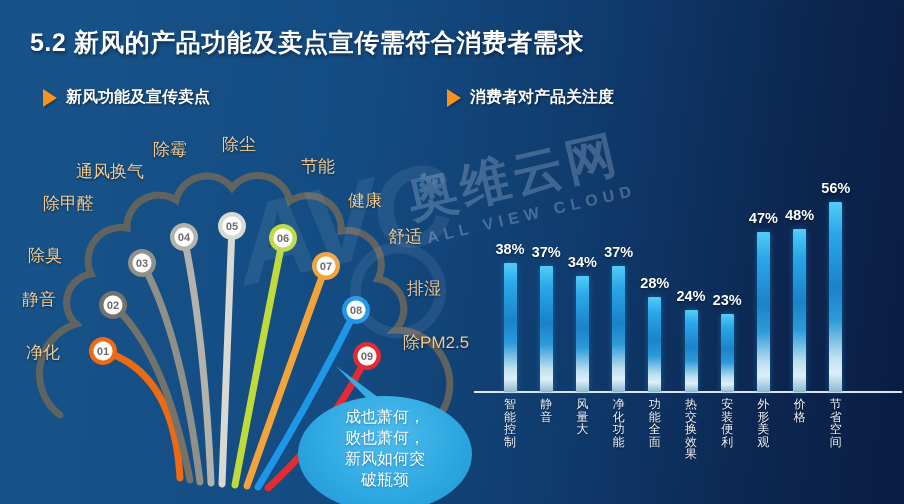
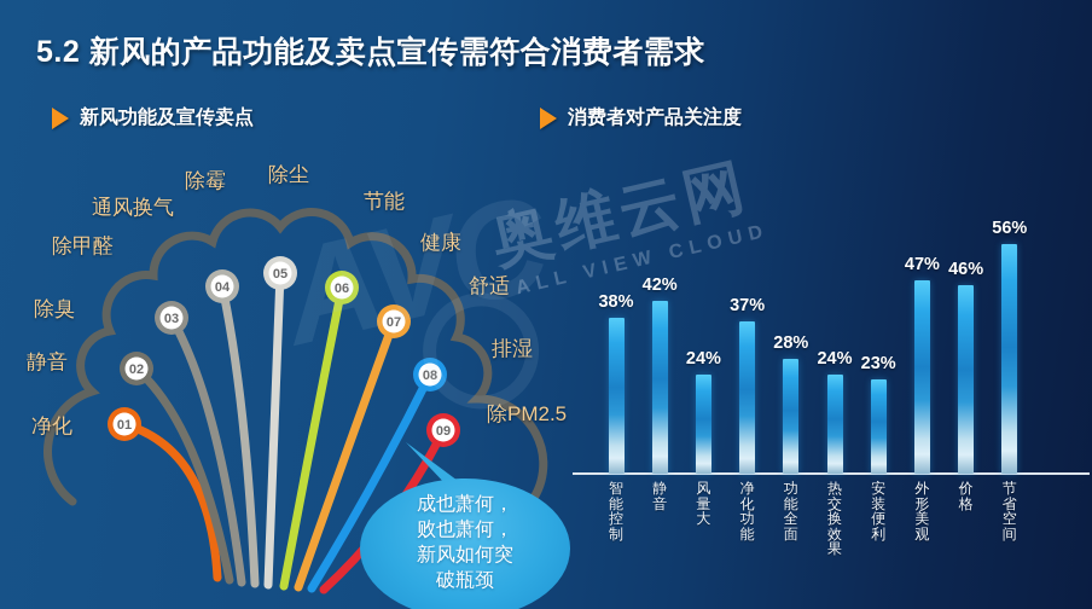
静音: 37% -> 42%
风量大: 34% -> 24%
价格: 48% -> 46%
